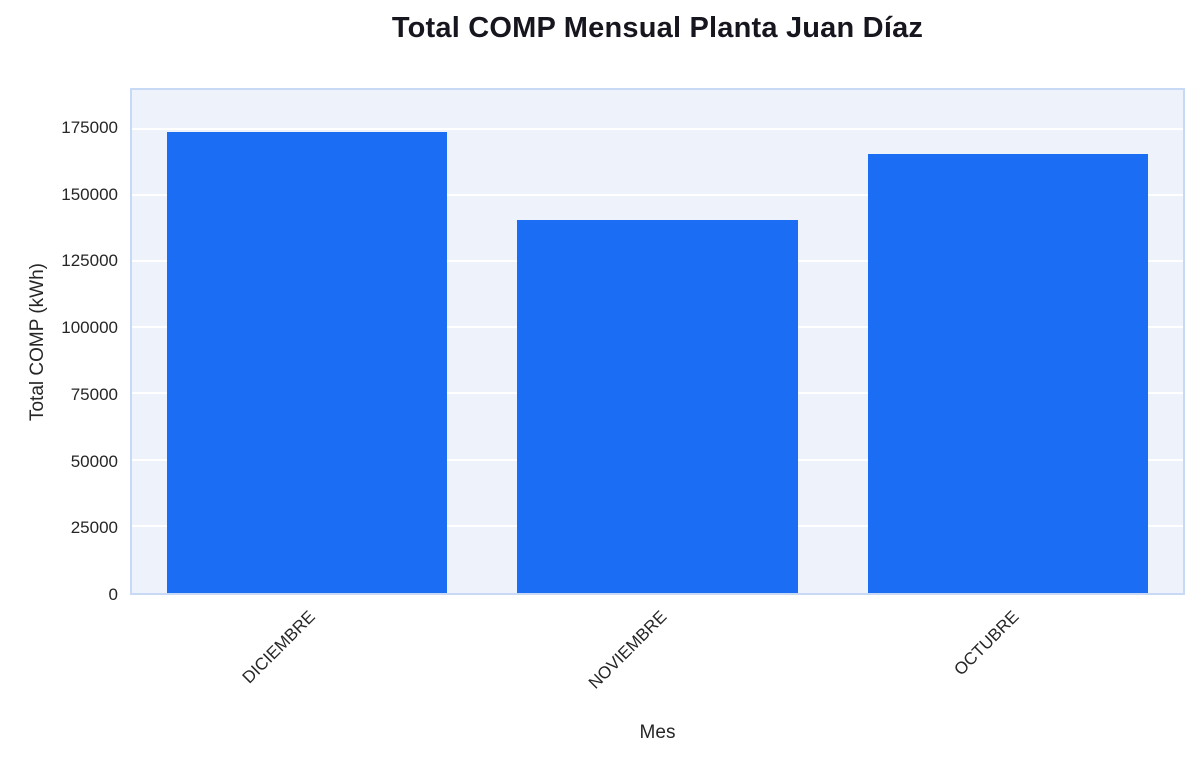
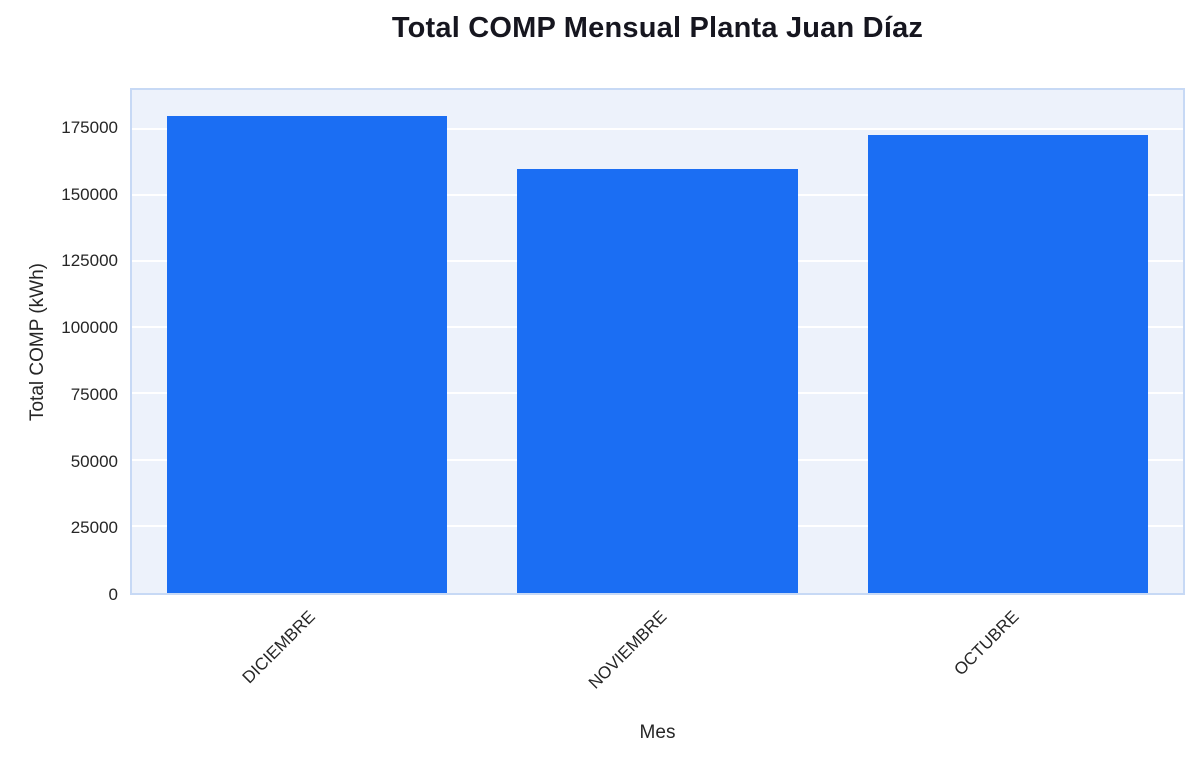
DICIEMBRE: 174000 -> 180000
NOVIEMBRE: 141000 -> 160000
OCTUBRE: 166000 -> 173000
